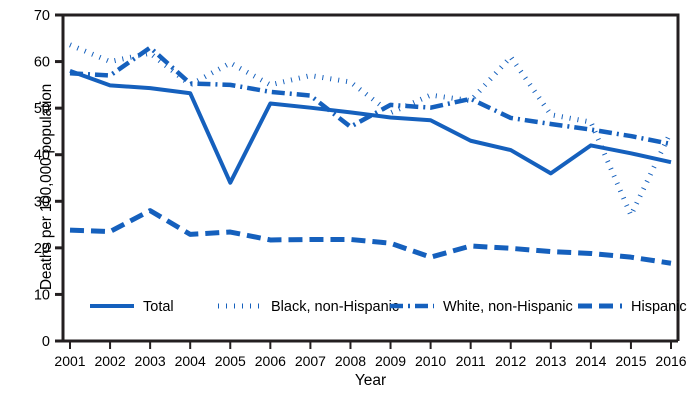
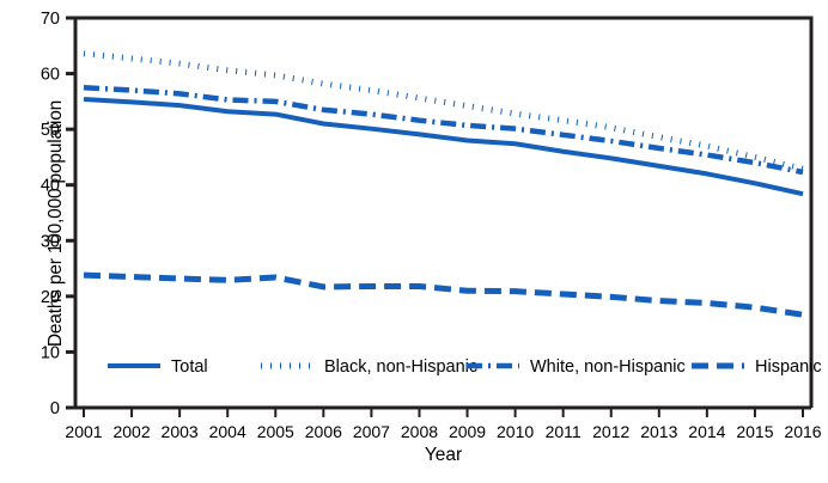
Total/2001: 58 -> 55
Black, non-Hispanic/2002: 60 -> 63
White, non-Hispanic/2003: 63 -> 56
Hispanic/2003: 28 -> 23
Black, non-Hispanic/2004: 55 -> 61
Total/2005: 34 -> 53
Black, non-Hispanic/2006: 55 -> 58
White, non-Hispanic/2008: 46 -> 52
Black, non-Hispanic/2009: 49 -> 54
Hispanic/2010: 18 -> 21
Total/2011: 43 -> 46
White, non-Hispanic/2011: 52 -> 49
Total/2012: 41 -> 45
Black, non-Hispanic/2012: 61 -> 50
Total/2013: 36 -> 43
Black, non-Hispanic/2015: 27 -> 45
Black, non-Hispanic/2016: 45 -> 43
